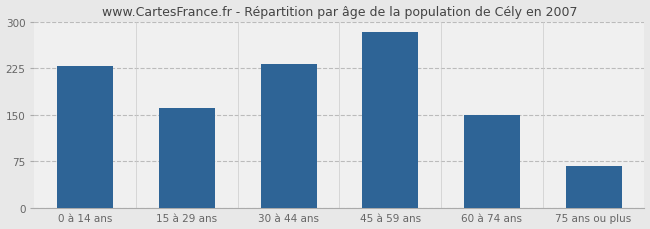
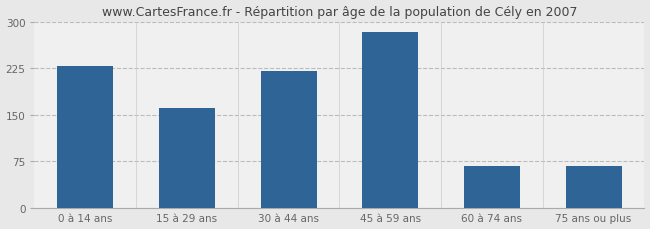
30 à 44 ans: 232 -> 220
60 à 74 ans: 150 -> 68
